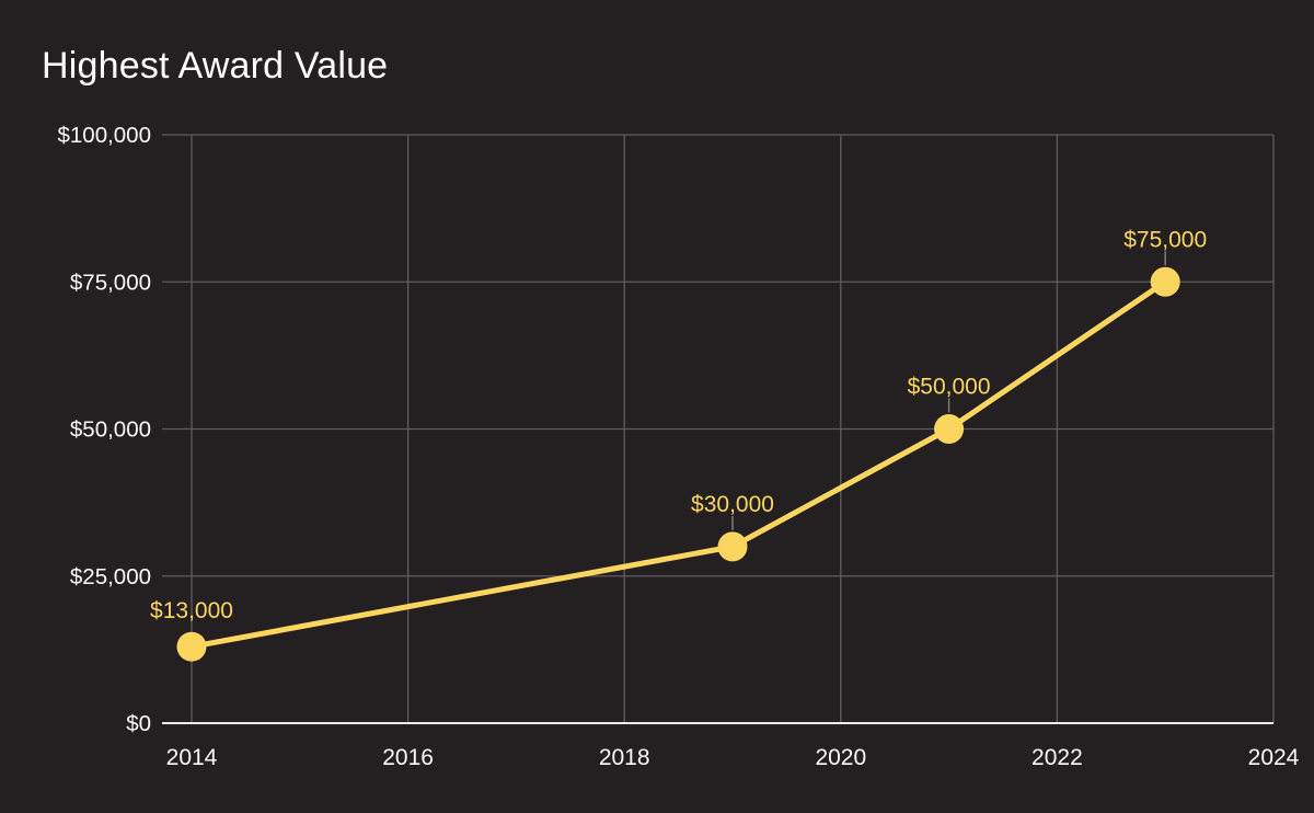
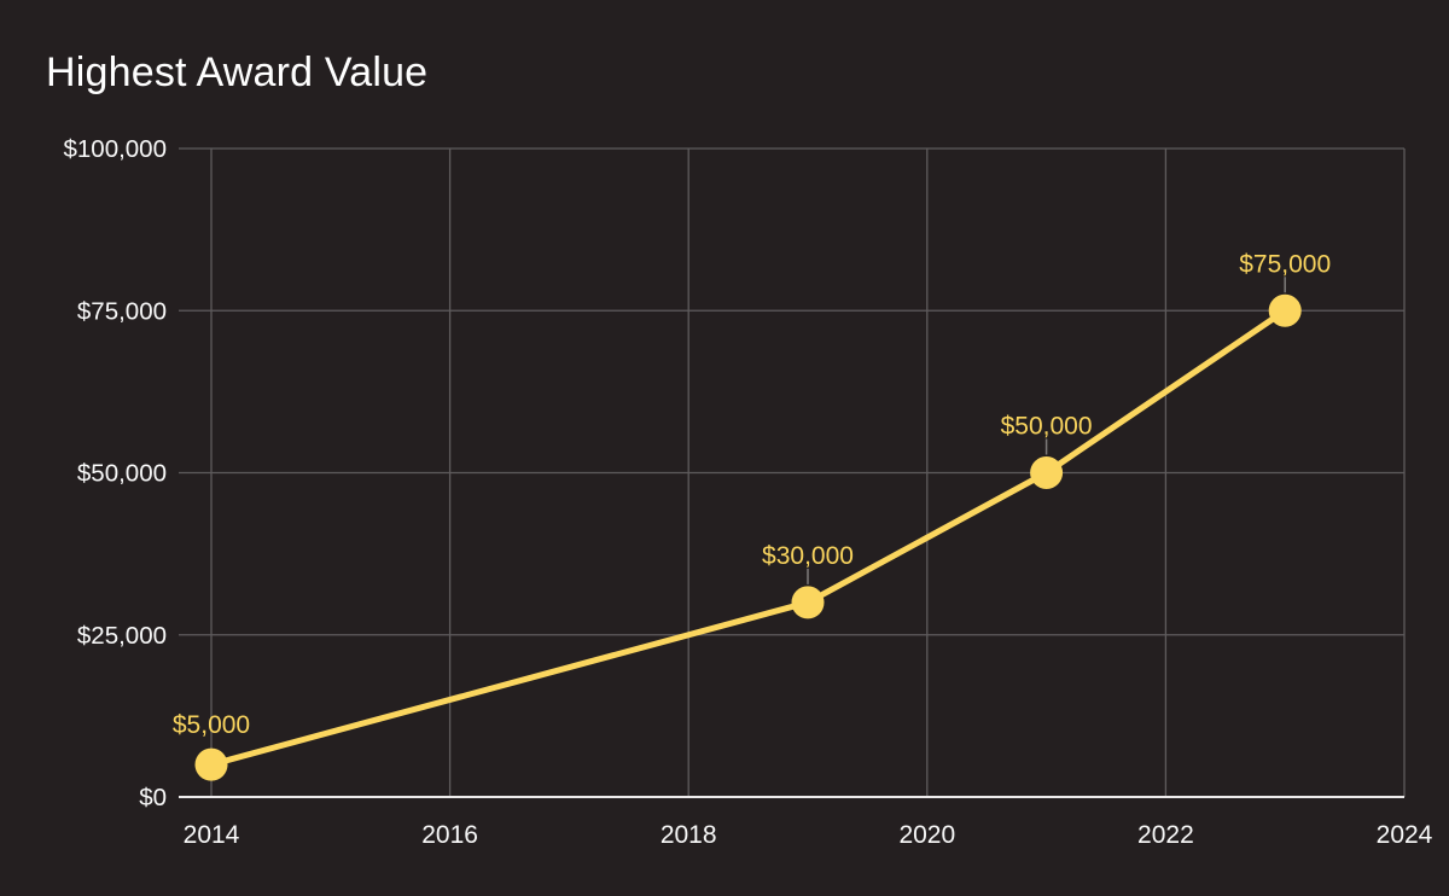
2014: $13,000 -> $5,000
